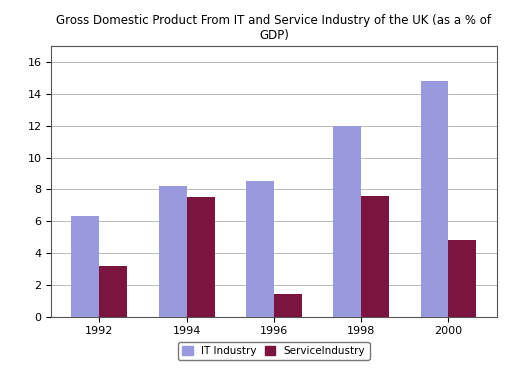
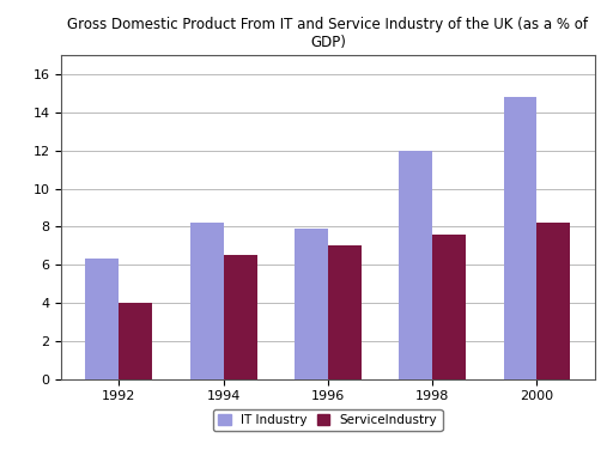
ServiceIndustry/1992: 3.2 -> 4.0
ServiceIndustry/1994: 7.5 -> 6.5
IT Industry/1996: 8.5 -> 7.9
ServiceIndustry/1996: 1.4 -> 7.0
ServiceIndustry/2000: 4.8 -> 8.2
